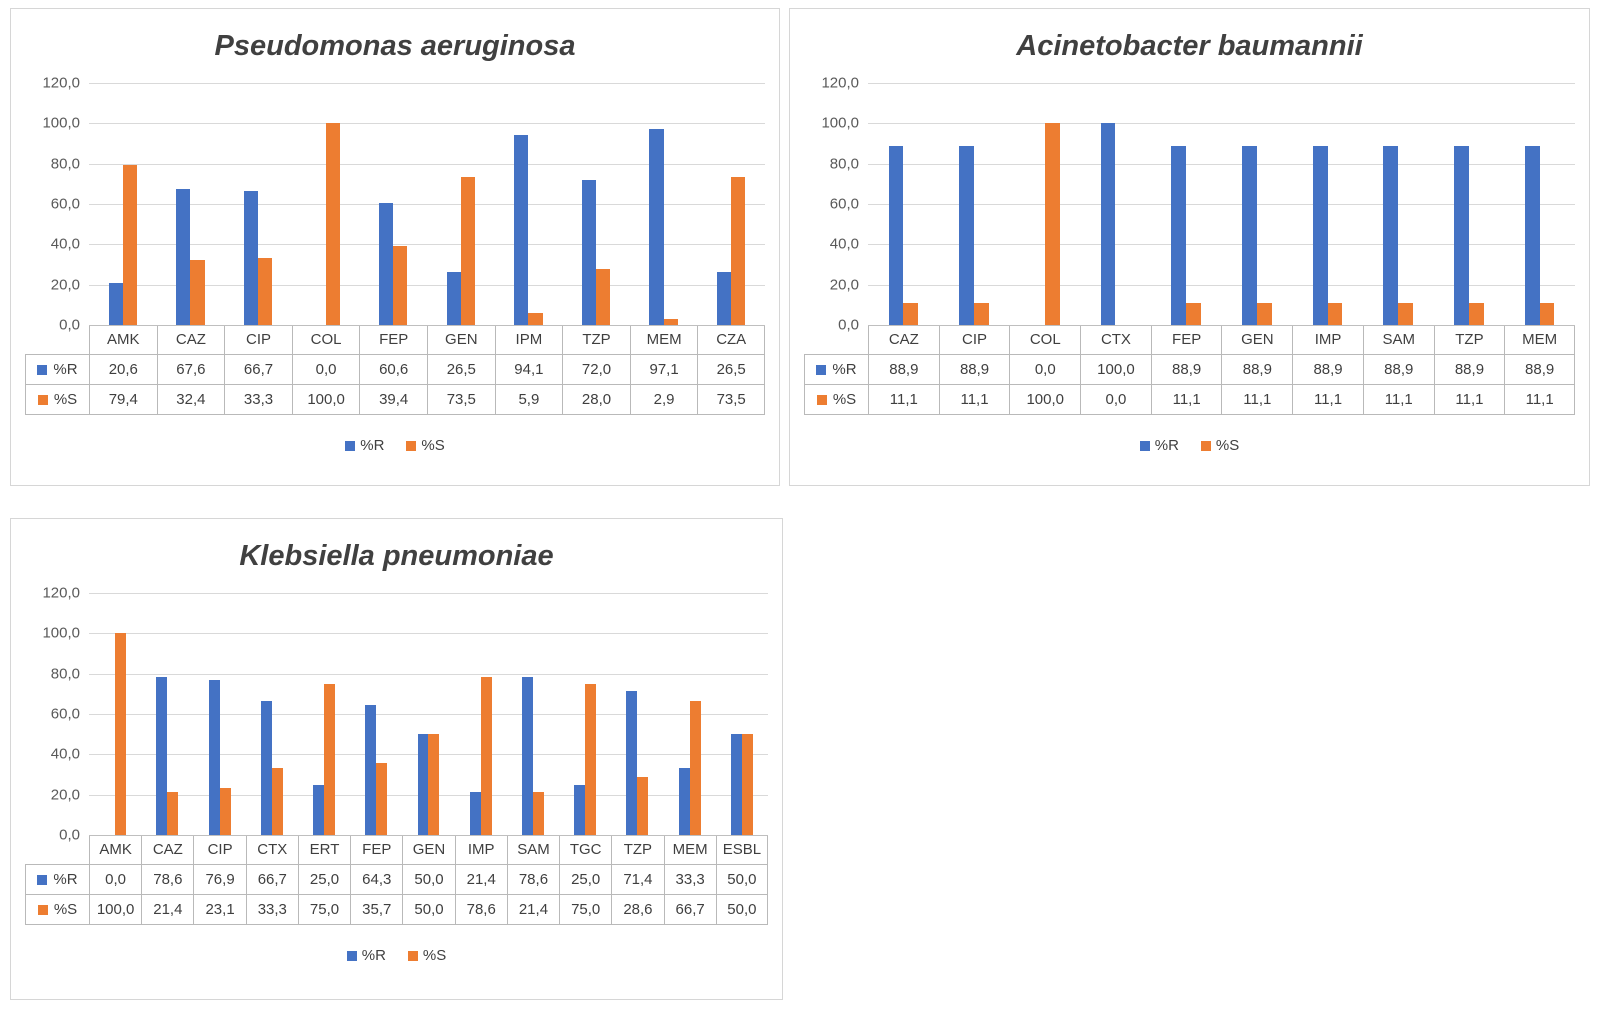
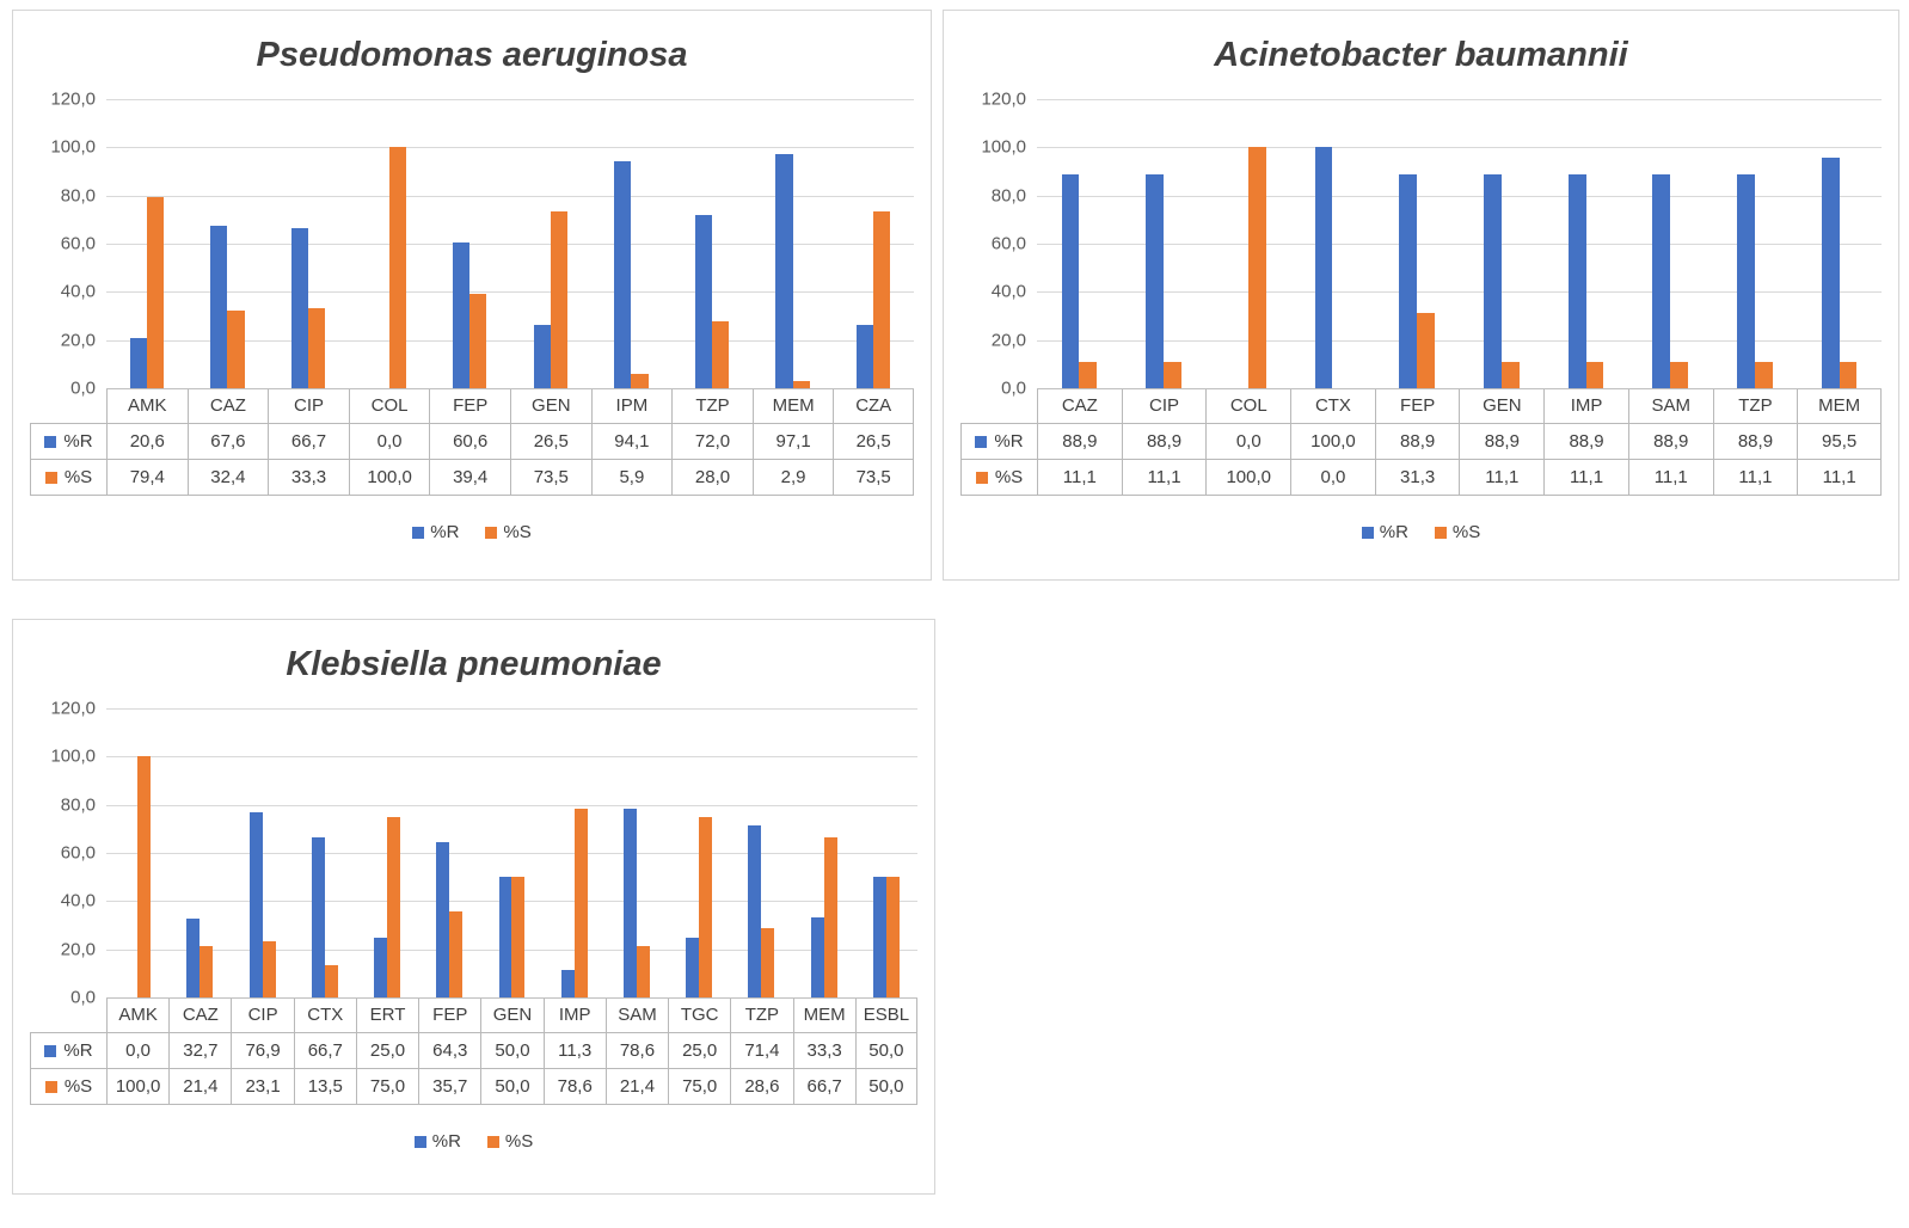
Acinetobacter baumannii/%S/FEP: 11,1 -> 31,3
Acinetobacter baumannii/%R/MEM: 88,9 -> 95,5
Klebsiella pneumoniae/%R/CAZ: 78,6 -> 32,7
Klebsiella pneumoniae/%S/CTX: 33,3 -> 13,5
Klebsiella pneumoniae/%R/IMP: 21,4 -> 11,3
